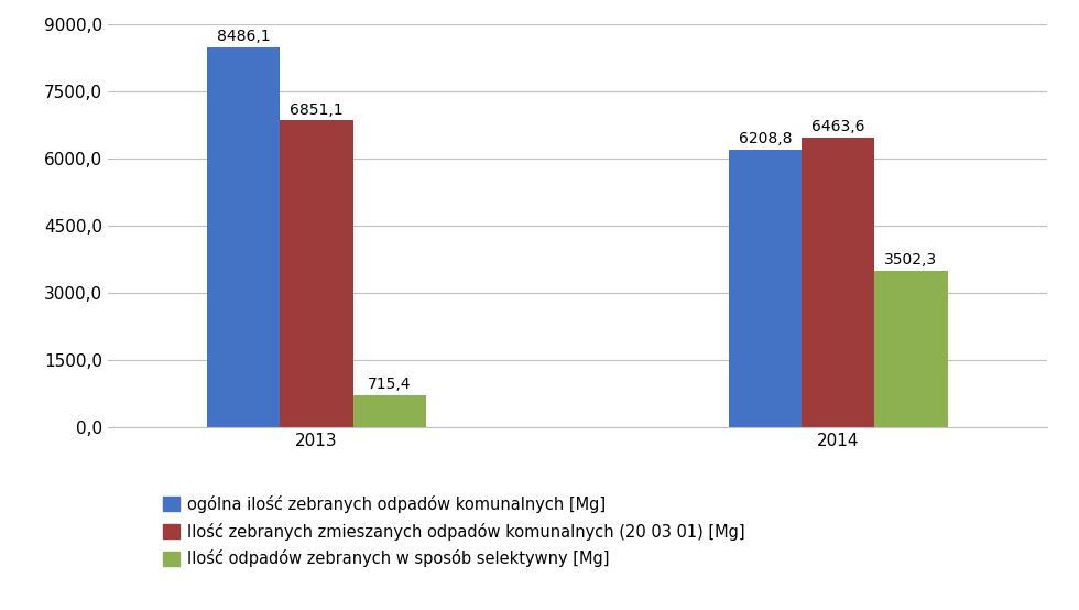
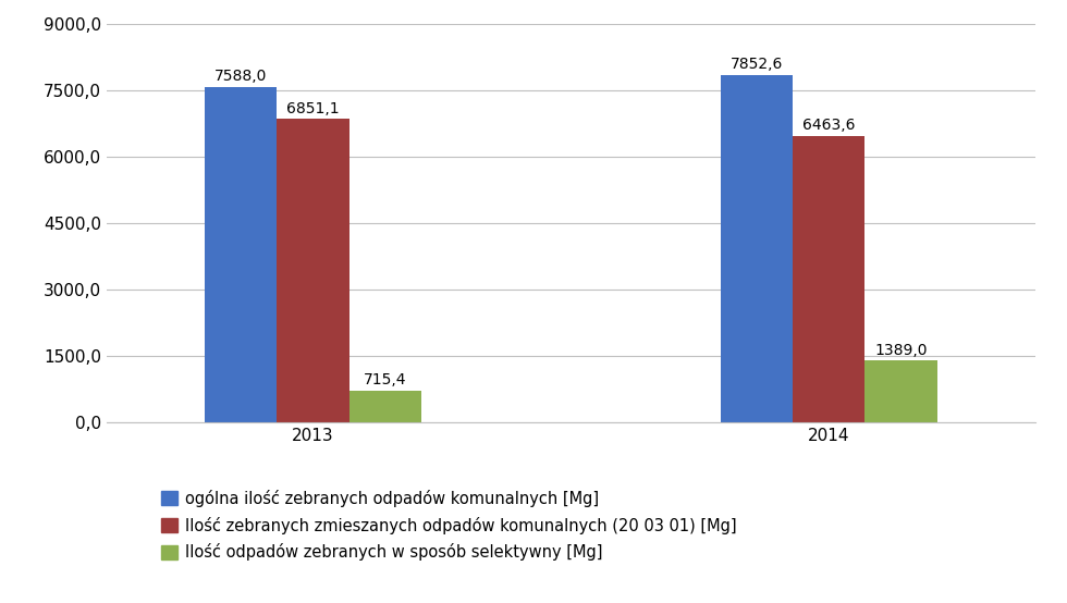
ogólna ilość zebranych odpadów komunalnych [Mg]/2013: 8486,1 -> 7588,0
ogólna ilość zebranych odpadów komunalnych [Mg]/2014: 6208,8 -> 7852,6
Ilość odpadów zebranych w sposób selektywny [Mg]/2014: 3502,3 -> 1389,0
